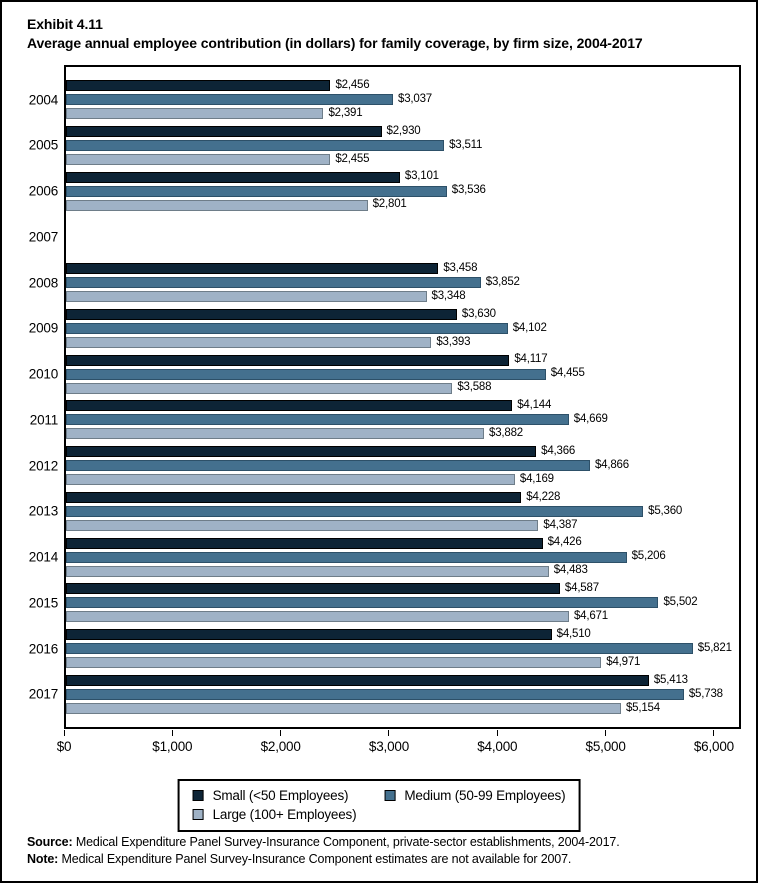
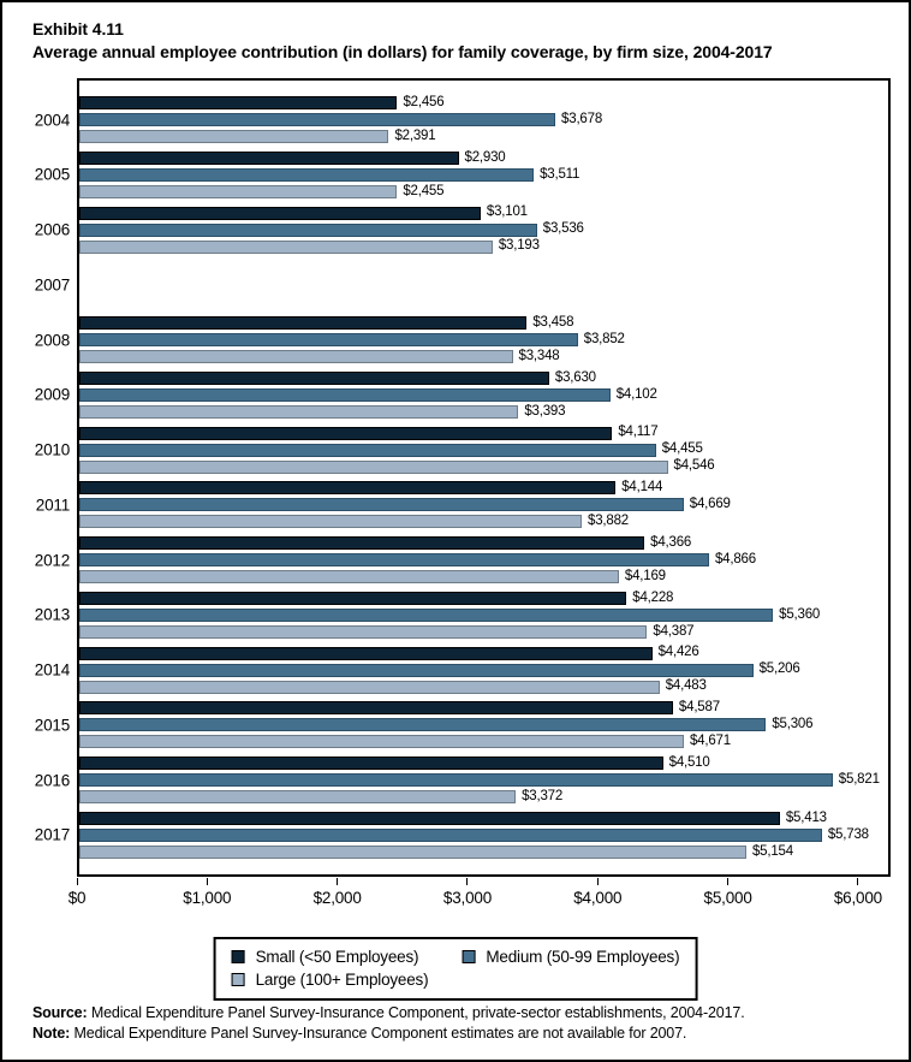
Medium (50-99 Employees)/2004: $3,037 -> $3,678
Large (100+ Employees)/2006: $2,801 -> $3,193
Large (100+ Employees)/2010: $3,588 -> $4,546
Medium (50-99 Employees)/2015: $5,502 -> $5,306
Large (100+ Employees)/2016: $4,971 -> $3,372
